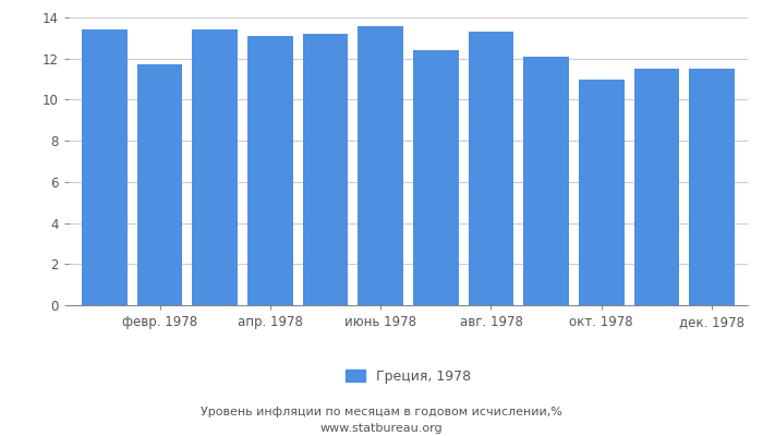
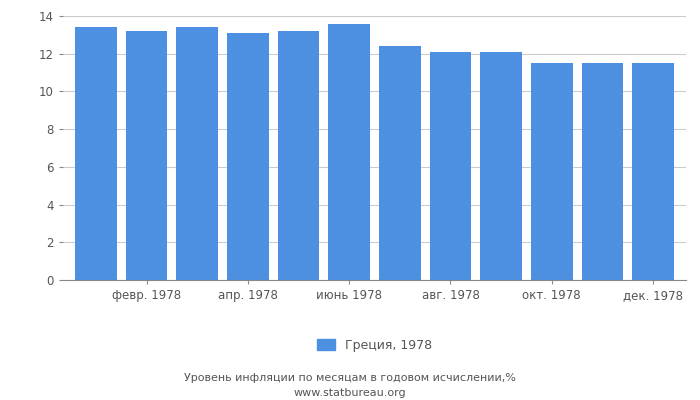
февр. 1978: 11.7 -> 13.2
авг. 1978: 13.3 -> 12.1
окт. 1978: 11.0 -> 11.5
